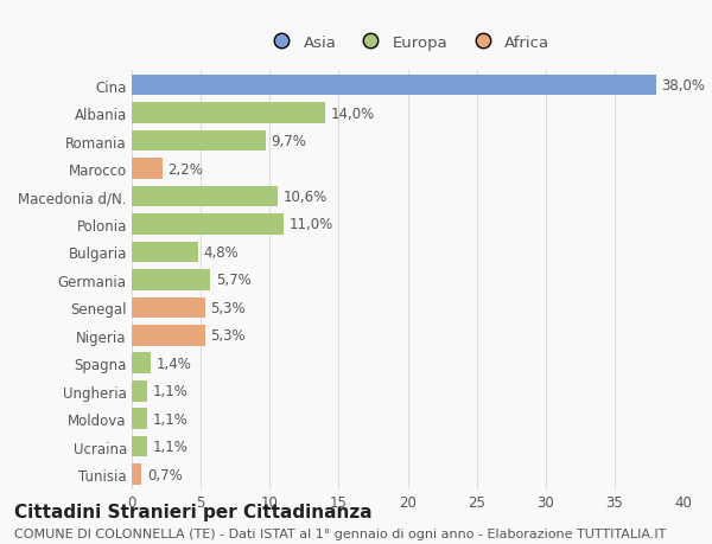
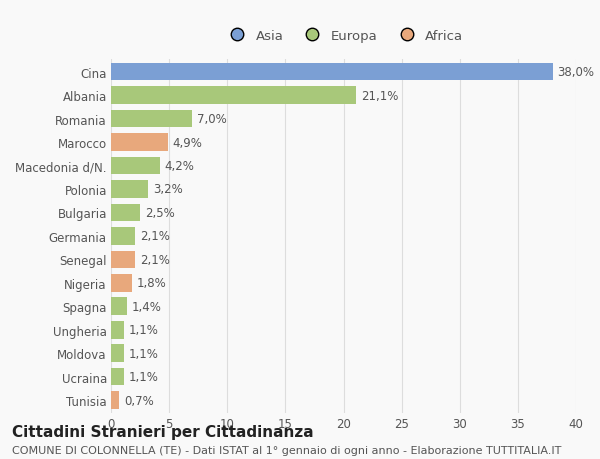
Albania: 14,0% -> 21,1%
Romania: 9,7% -> 7,0%
Marocco: 2,2% -> 4,9%
Macedonia d/N.: 10,6% -> 4,2%
Polonia: 11,0% -> 3,2%
Bulgaria: 4,8% -> 2,5%
Germania: 5,7% -> 2,1%
Senegal: 5,3% -> 2,1%
Nigeria: 5,3% -> 1,8%
